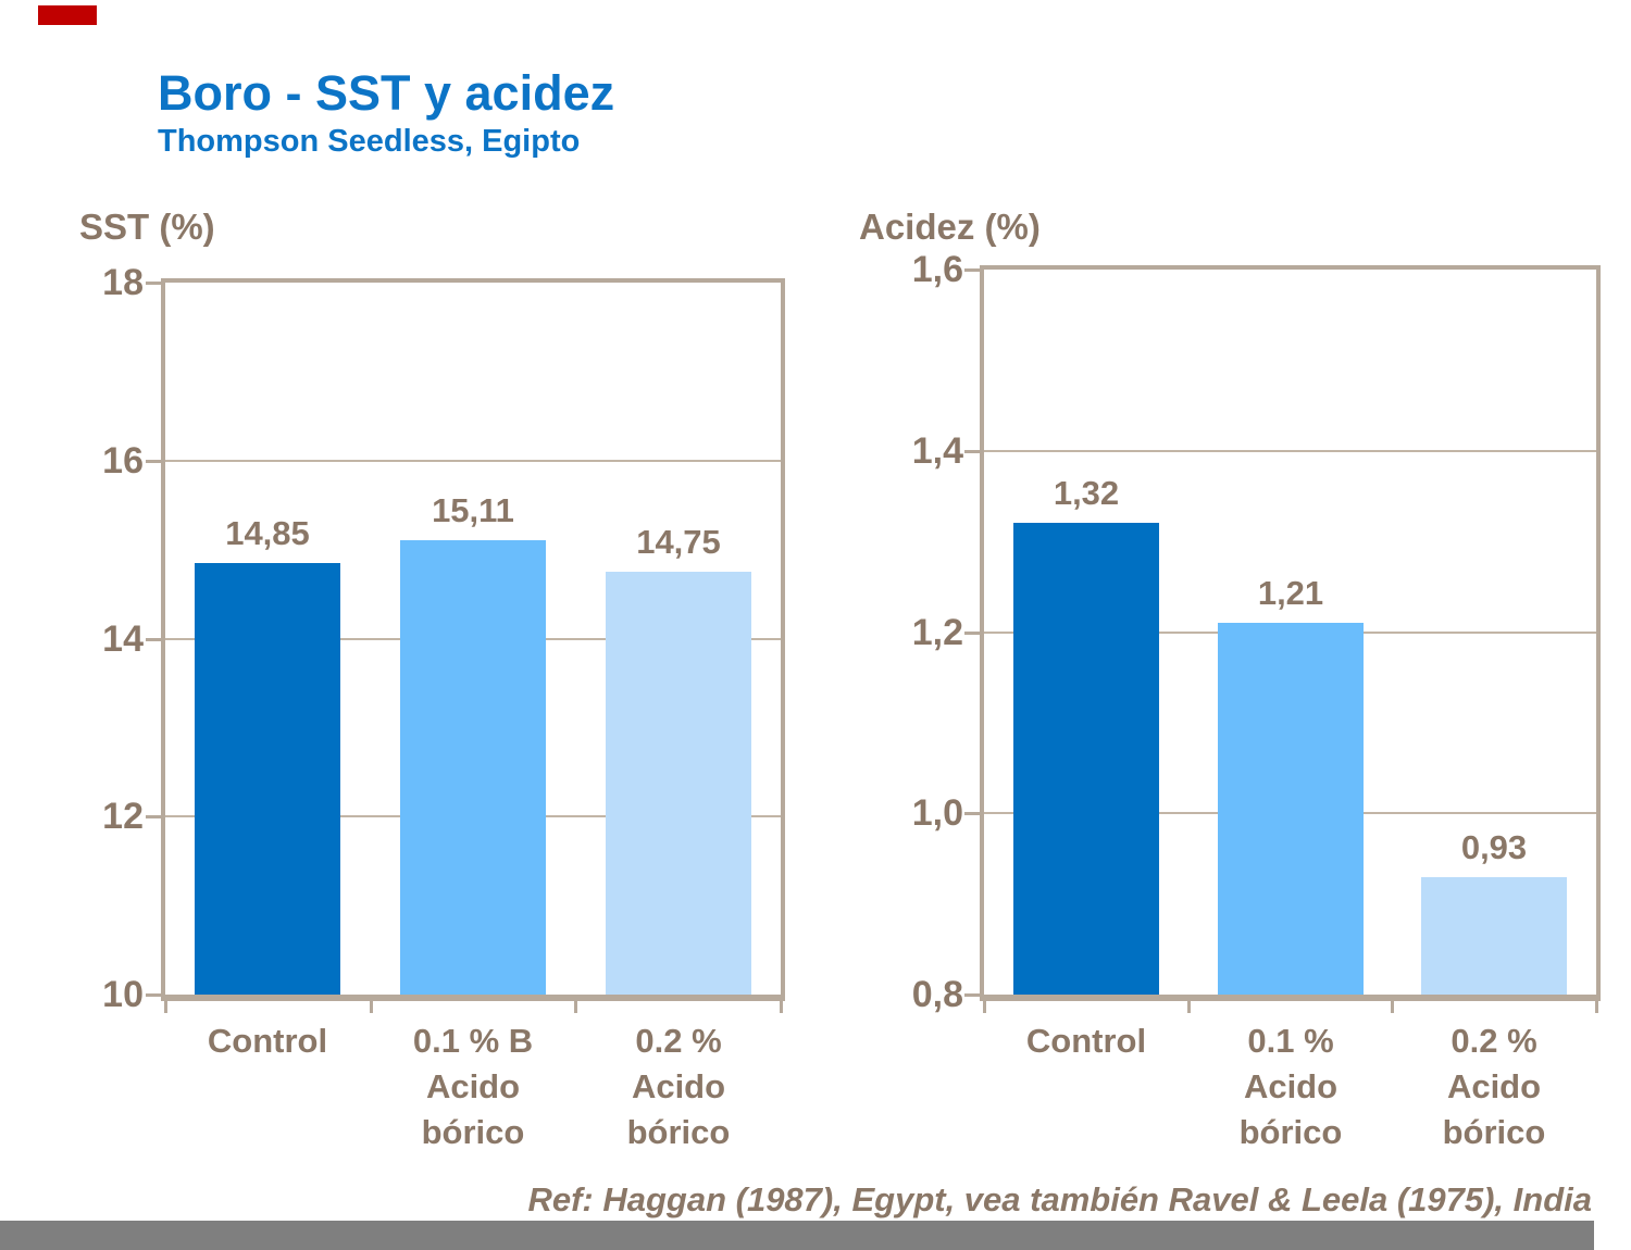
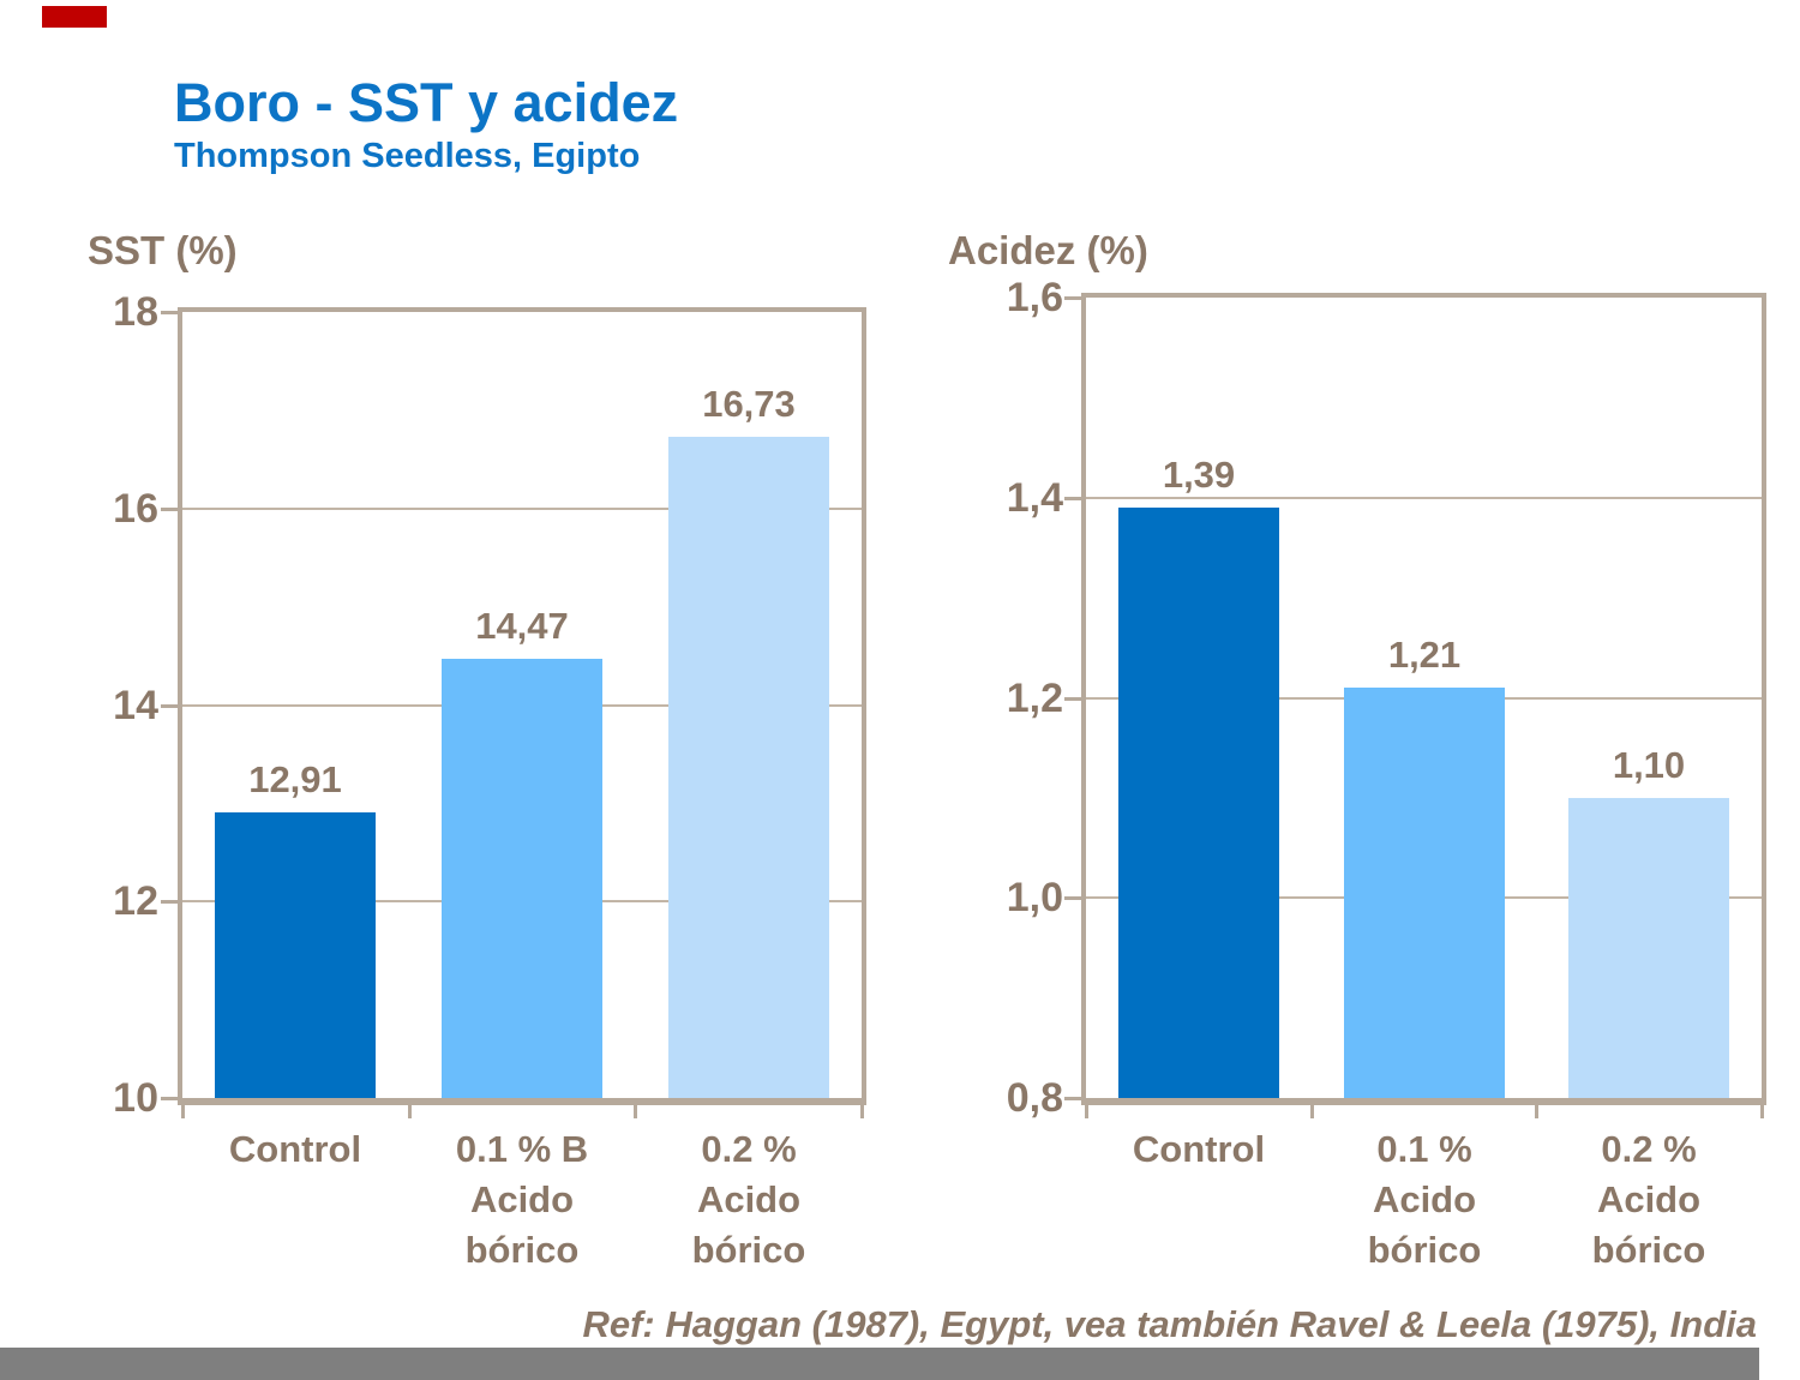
SST (%)/Control: 14,85 -> 12,91
SST (%)/0.1 % B Acido bórico: 15,11 -> 14,47
SST (%)/0.2 % Acido bórico: 14,75 -> 16,73
Acidez (%)/Control: 1,32 -> 1,39
Acidez (%)/0.2 % Acido bórico: 0,93 -> 1,10
